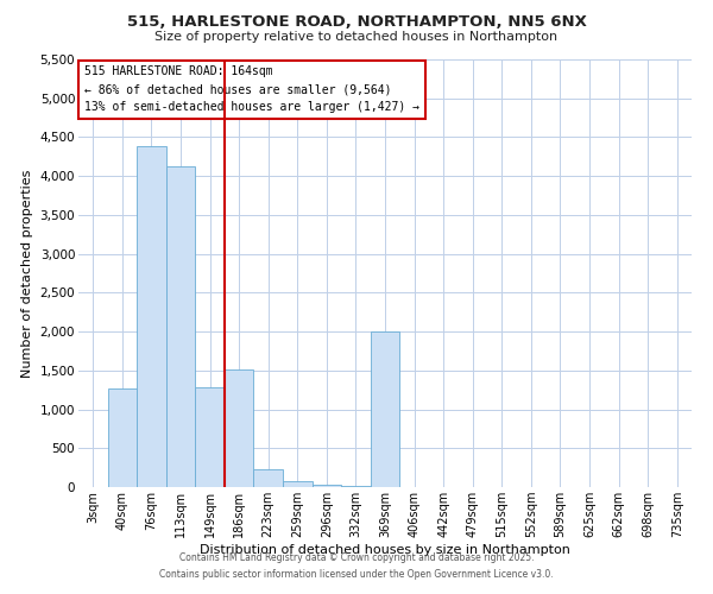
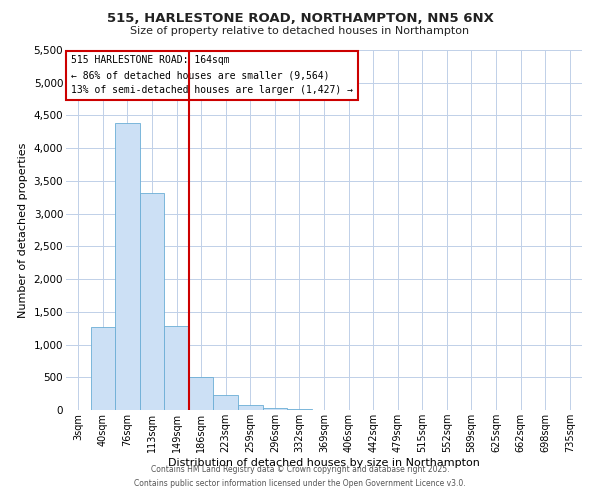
113sqm: 4,120 -> 3,320
186sqm: 1,520 -> 500
369sqm: 2,000 -> 0
